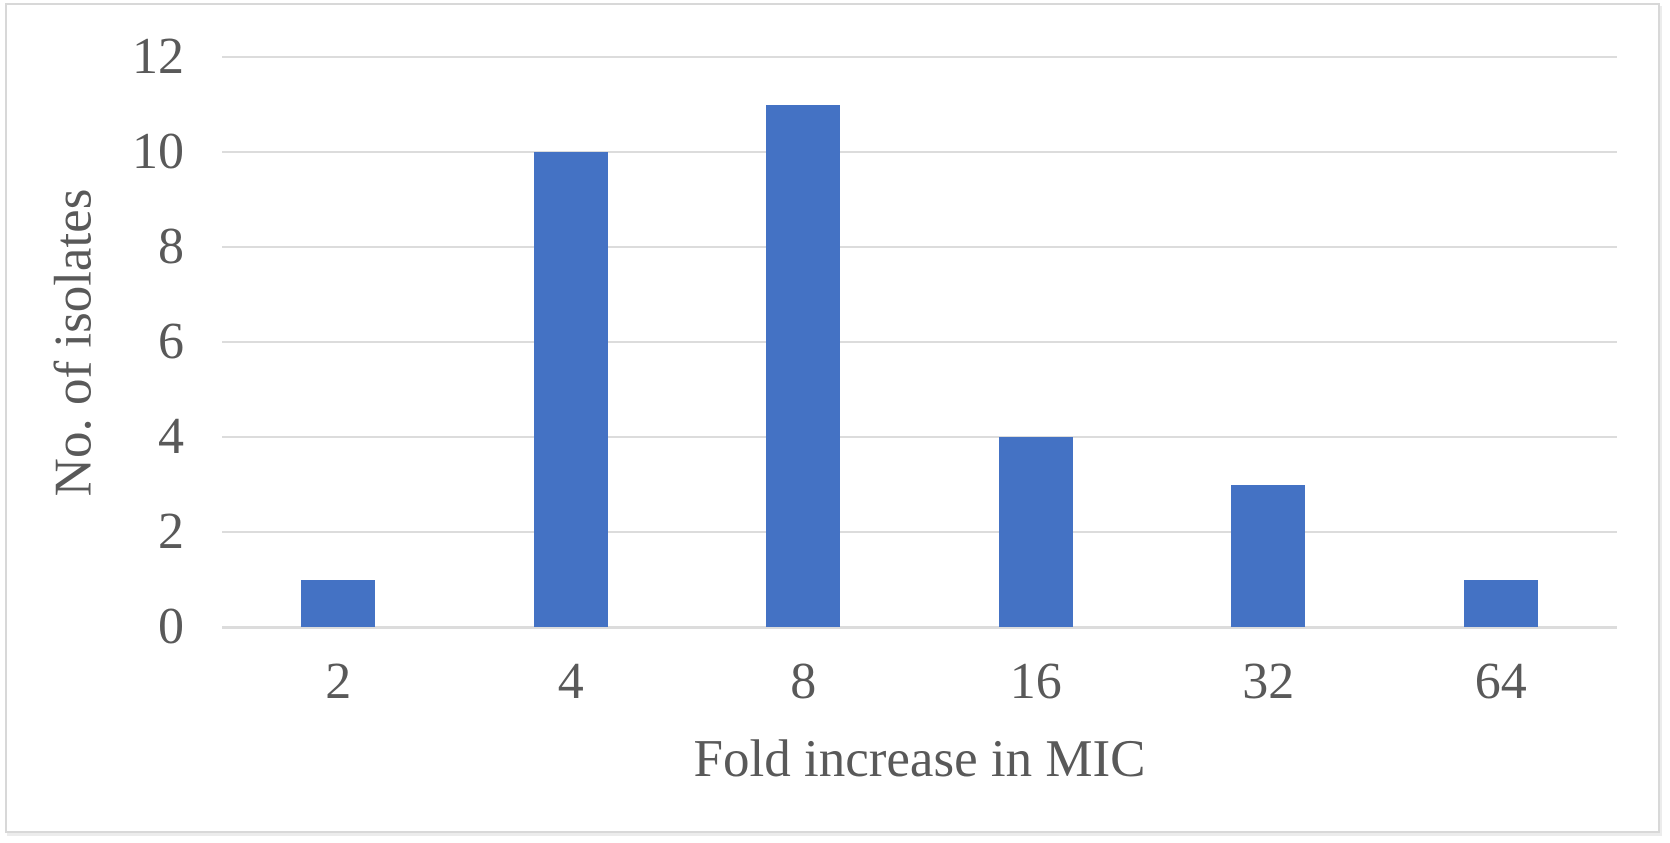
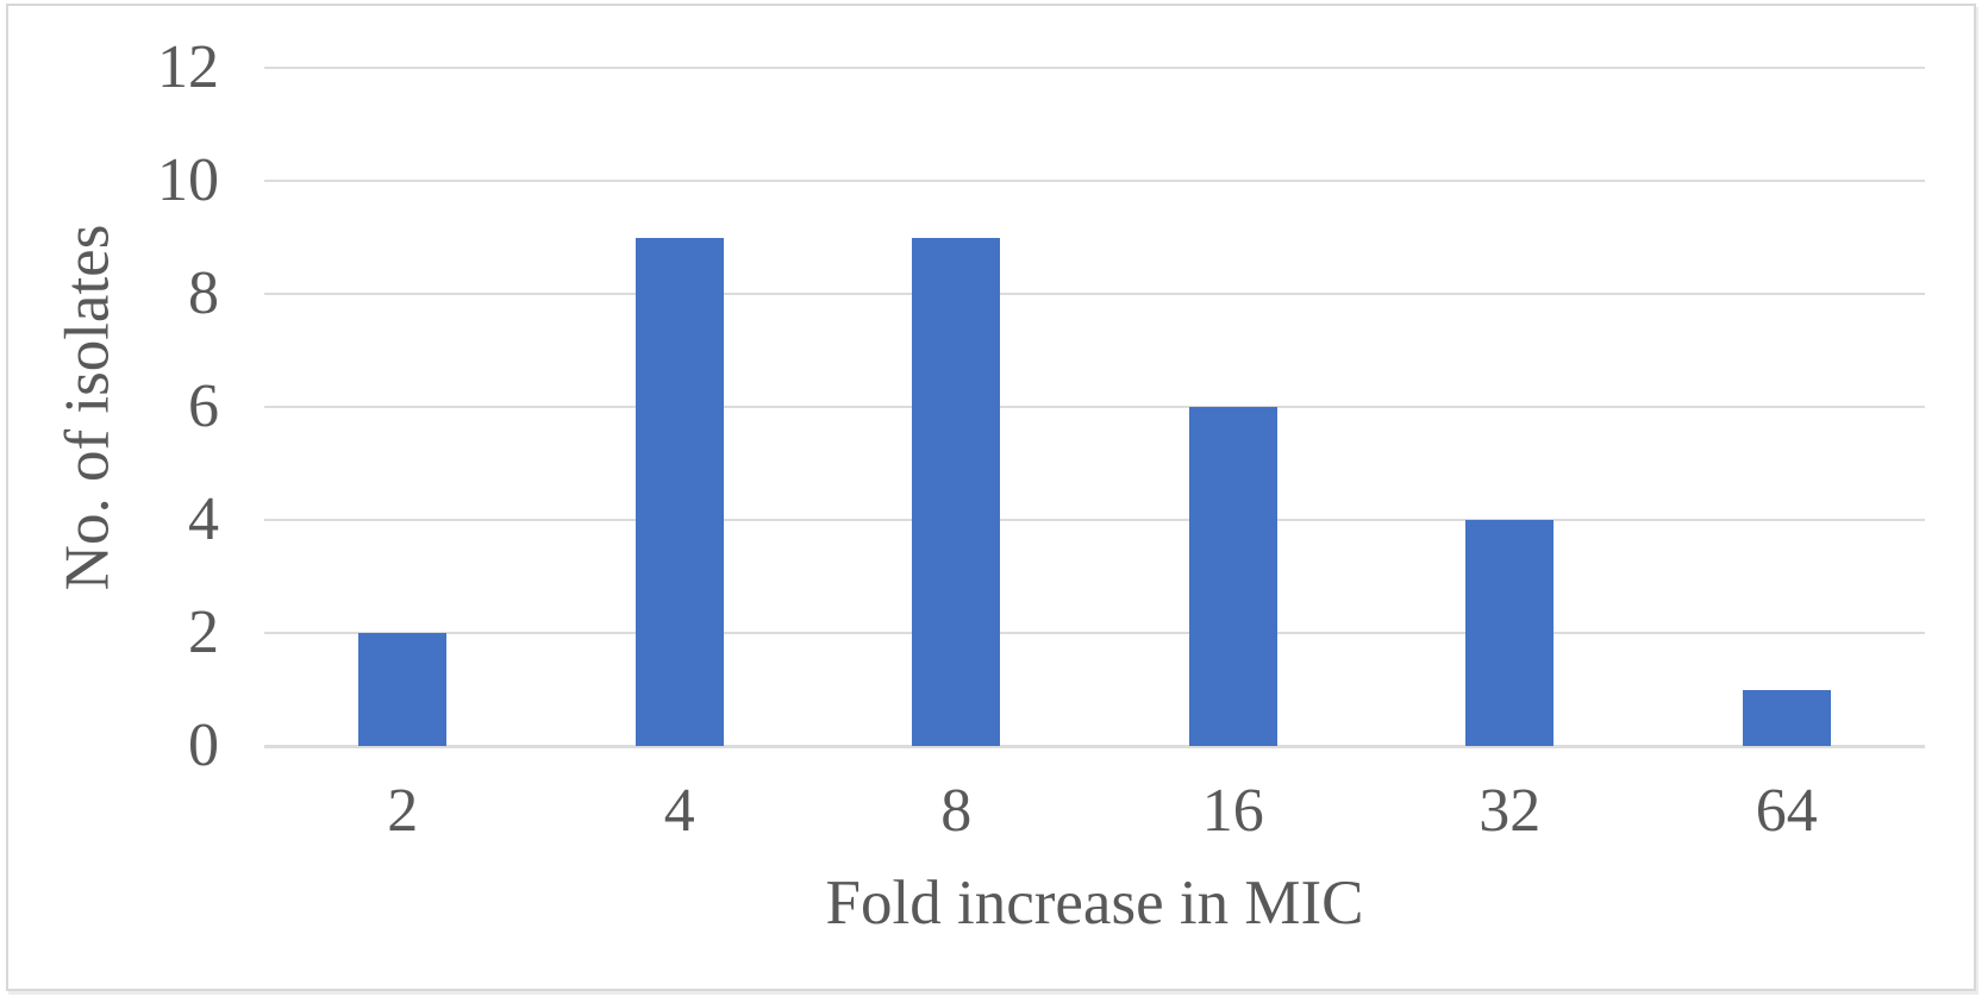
2: 1 -> 2
4: 10 -> 9
8: 11 -> 9
16: 4 -> 6
32: 3 -> 4
